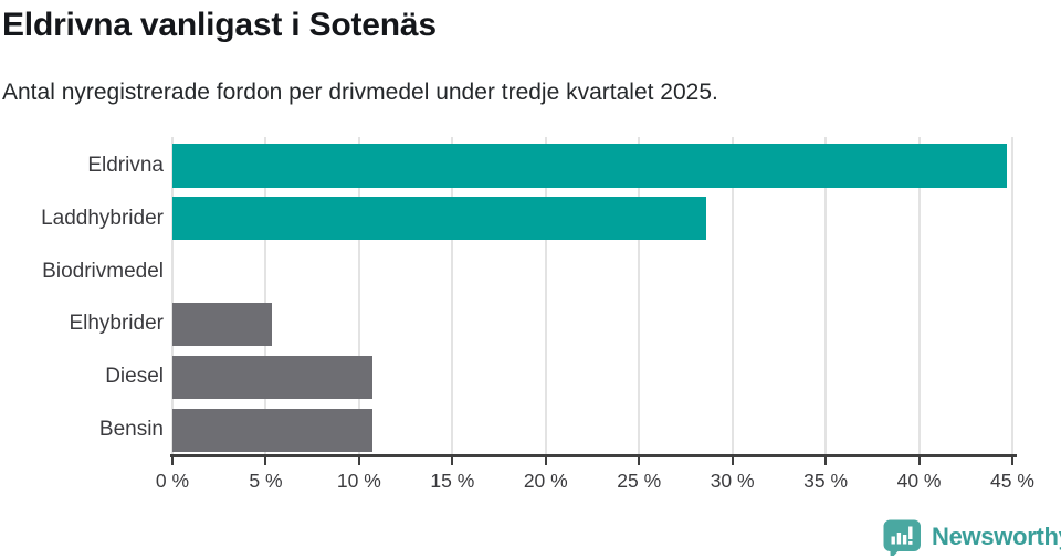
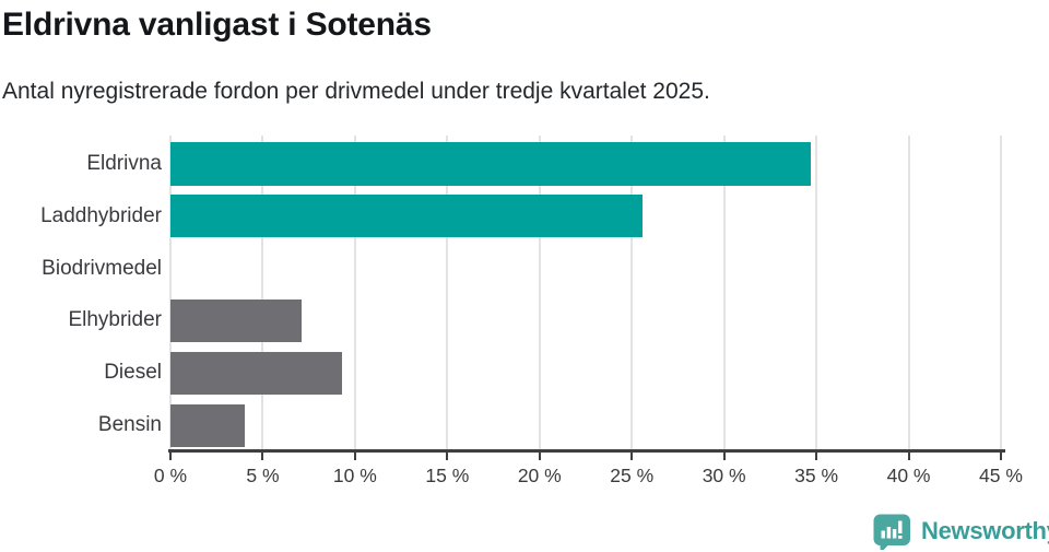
Eldrivna: 44.7% -> 34.7%
Laddhybrider: 28.6% -> 25.6%
Elhybrider: 5.3% -> 7.1%
Diesel: 10.7% -> 9.3%
Bensin: 10.7% -> 4.0%
